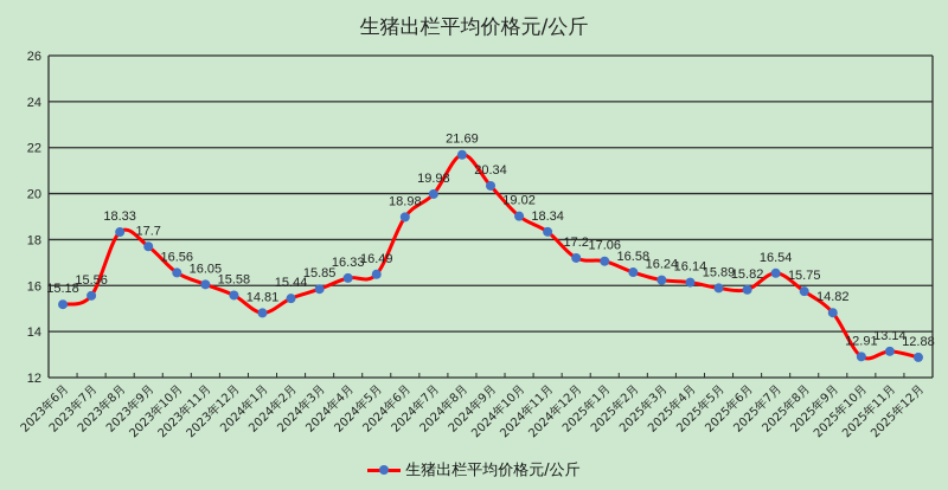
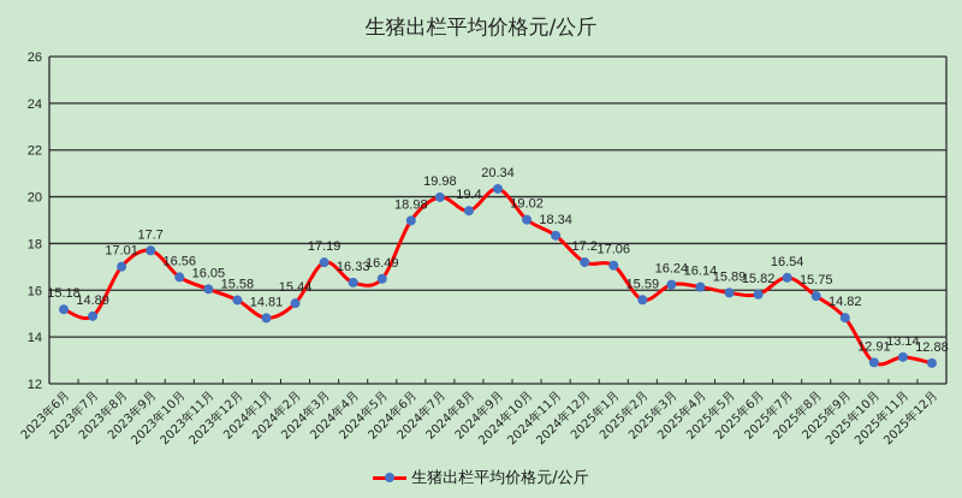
2023年7月: 15.56 -> 14.89
2023年8月: 18.33 -> 17.01
2024年3月: 15.85 -> 17.19
2024年8月: 21.69 -> 19.4
2025年2月: 16.58 -> 15.59
